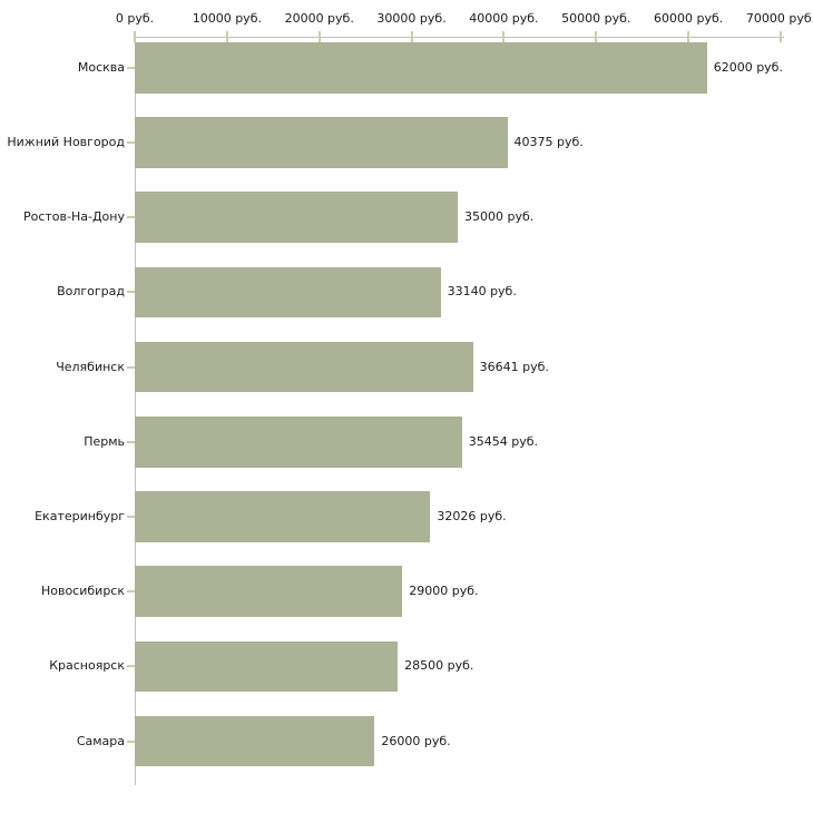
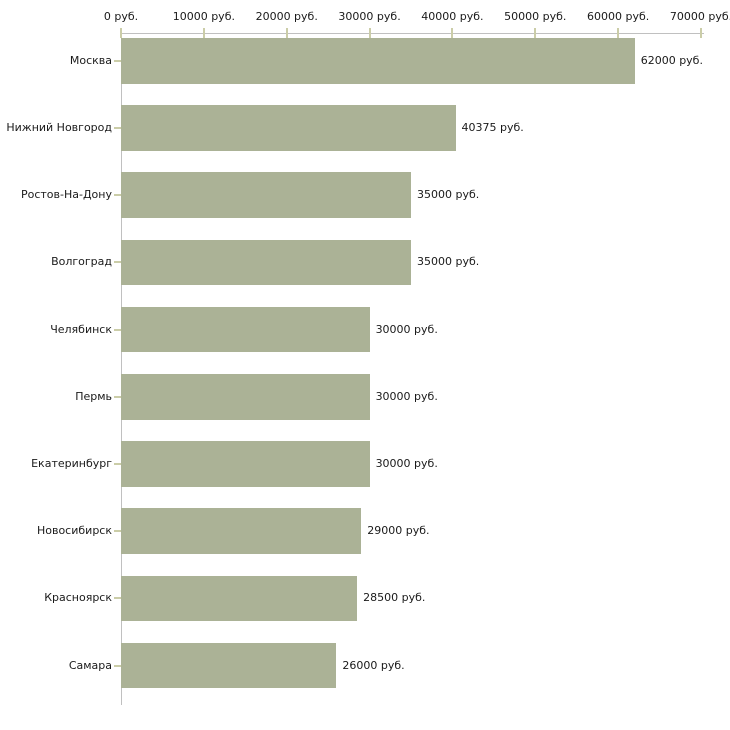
Волгоград: 33140 -> 35000
Челябинск: 36641 -> 30000
Пермь: 35454 -> 30000
Екатеринбург: 32026 -> 30000
